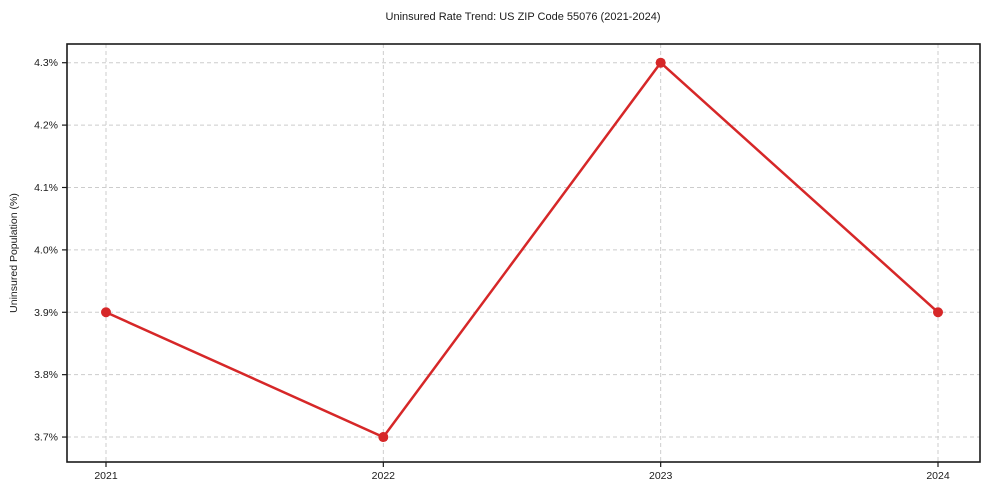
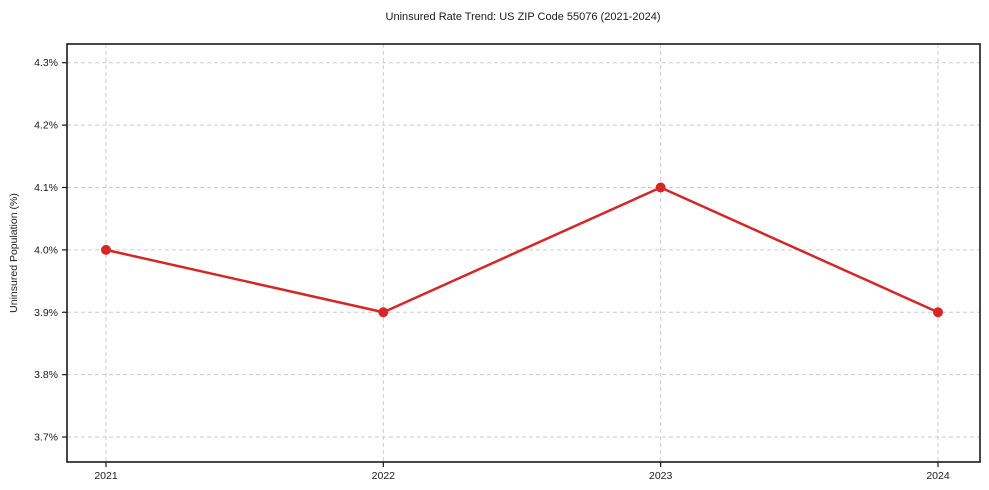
2021: 3.9% -> 4.0%
2022: 3.7% -> 3.9%
2023: 4.3% -> 4.1%
